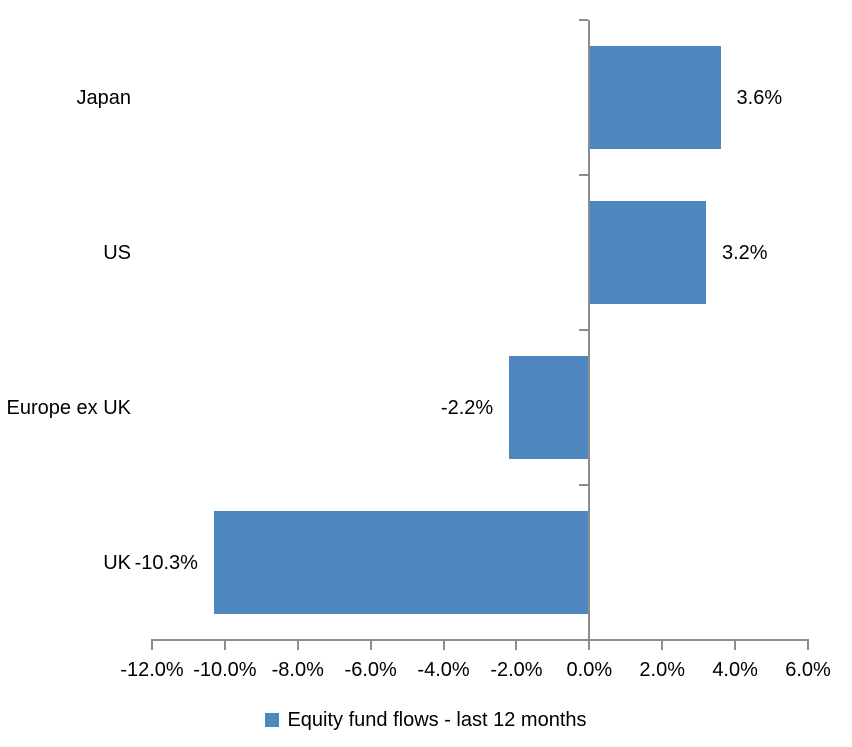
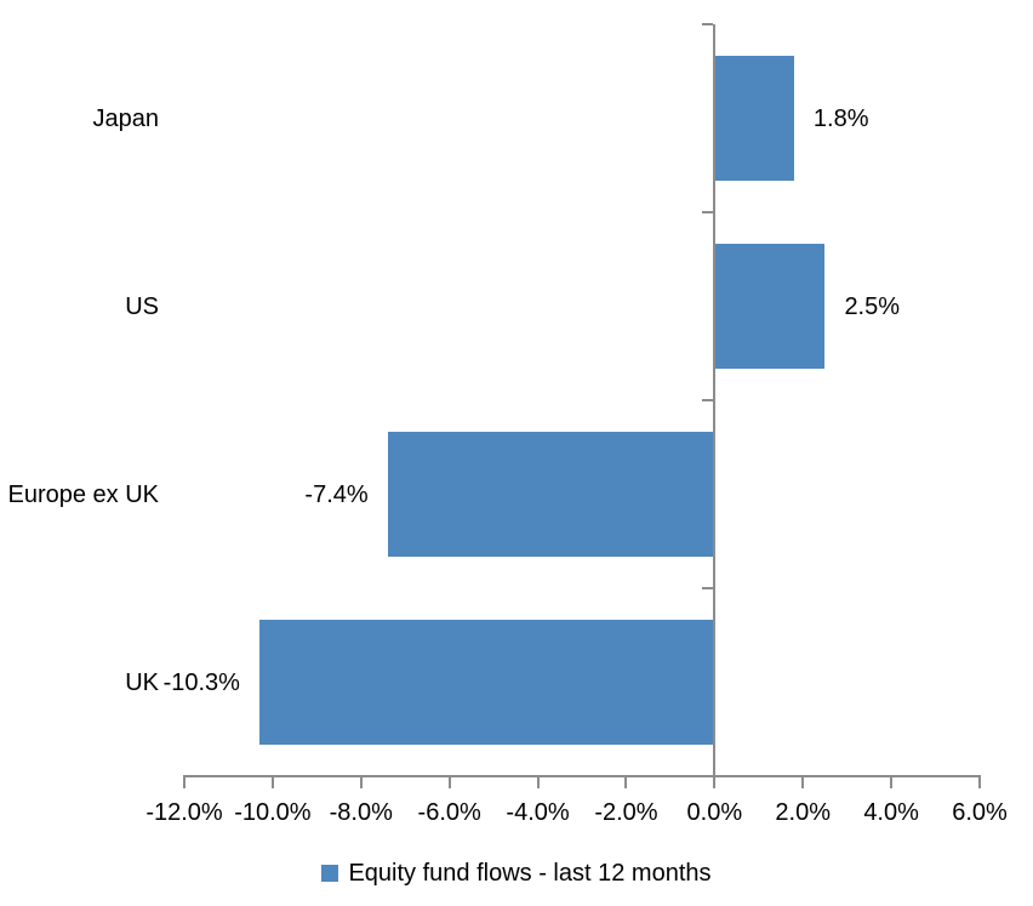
Japan: 3.6% -> 1.8%
US: 3.2% -> 2.5%
Europe ex UK: -2.2% -> -7.4%
